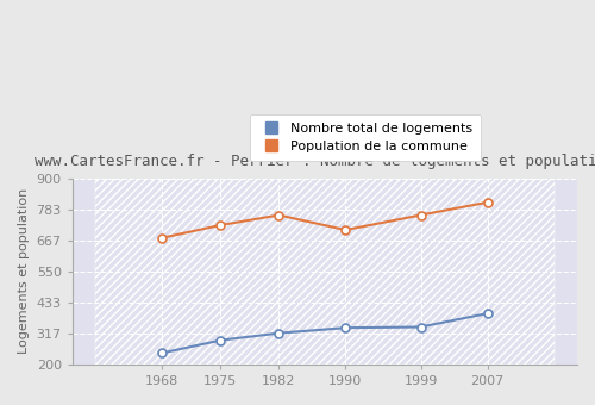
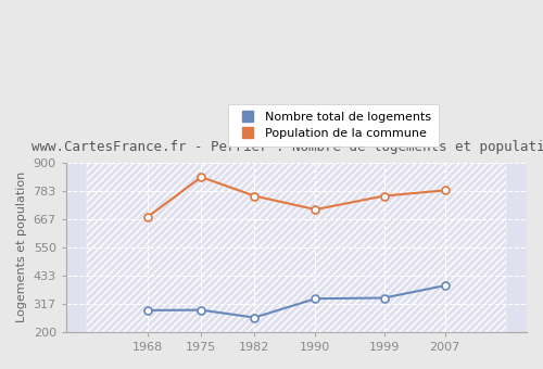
Nombre total de logements/1968: 243 -> 290
Population de la commune/1975: 724 -> 840
Nombre total de logements/1982: 318 -> 260
Population de la commune/2007: 810 -> 785
